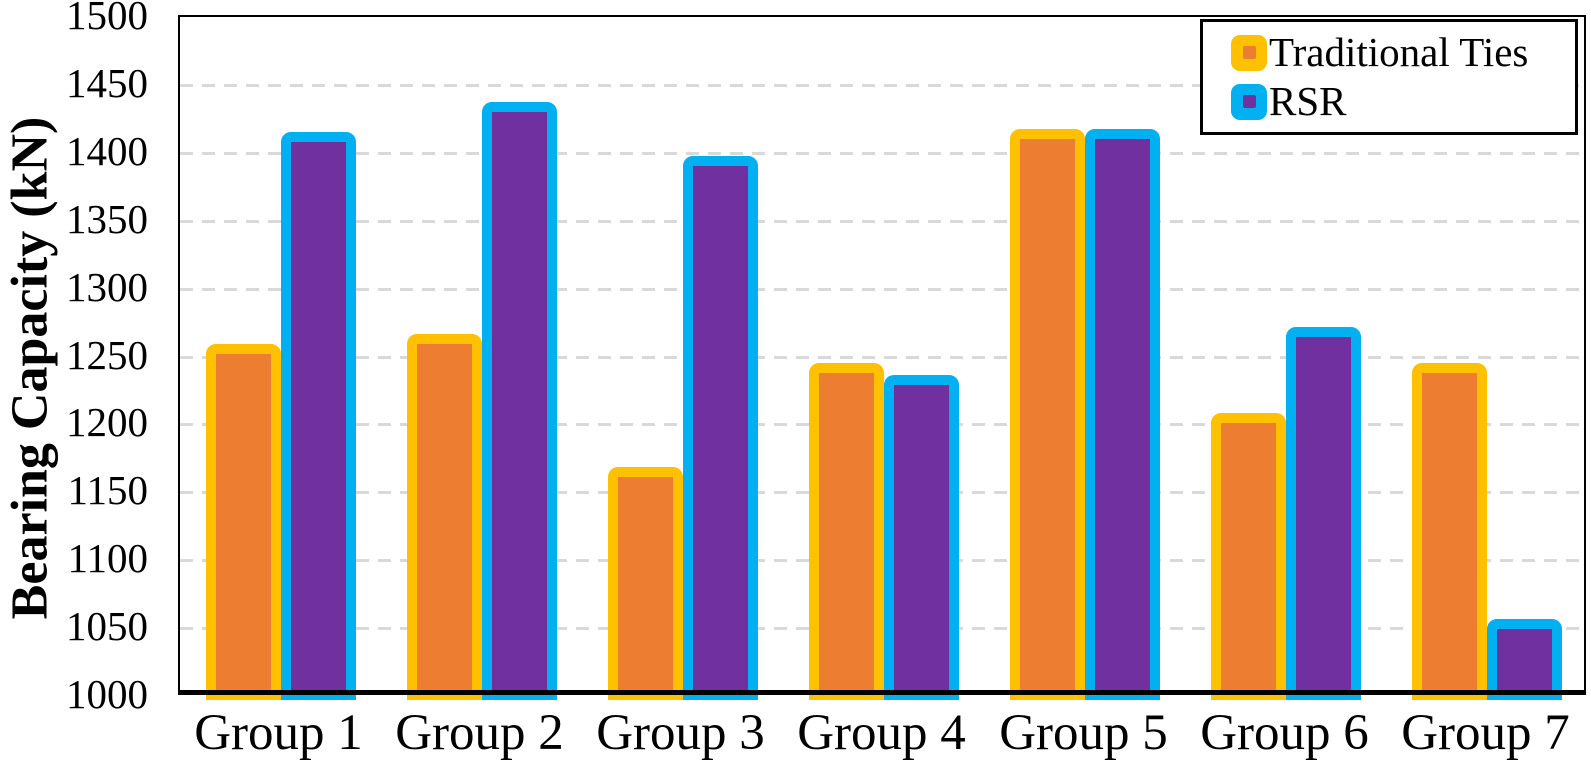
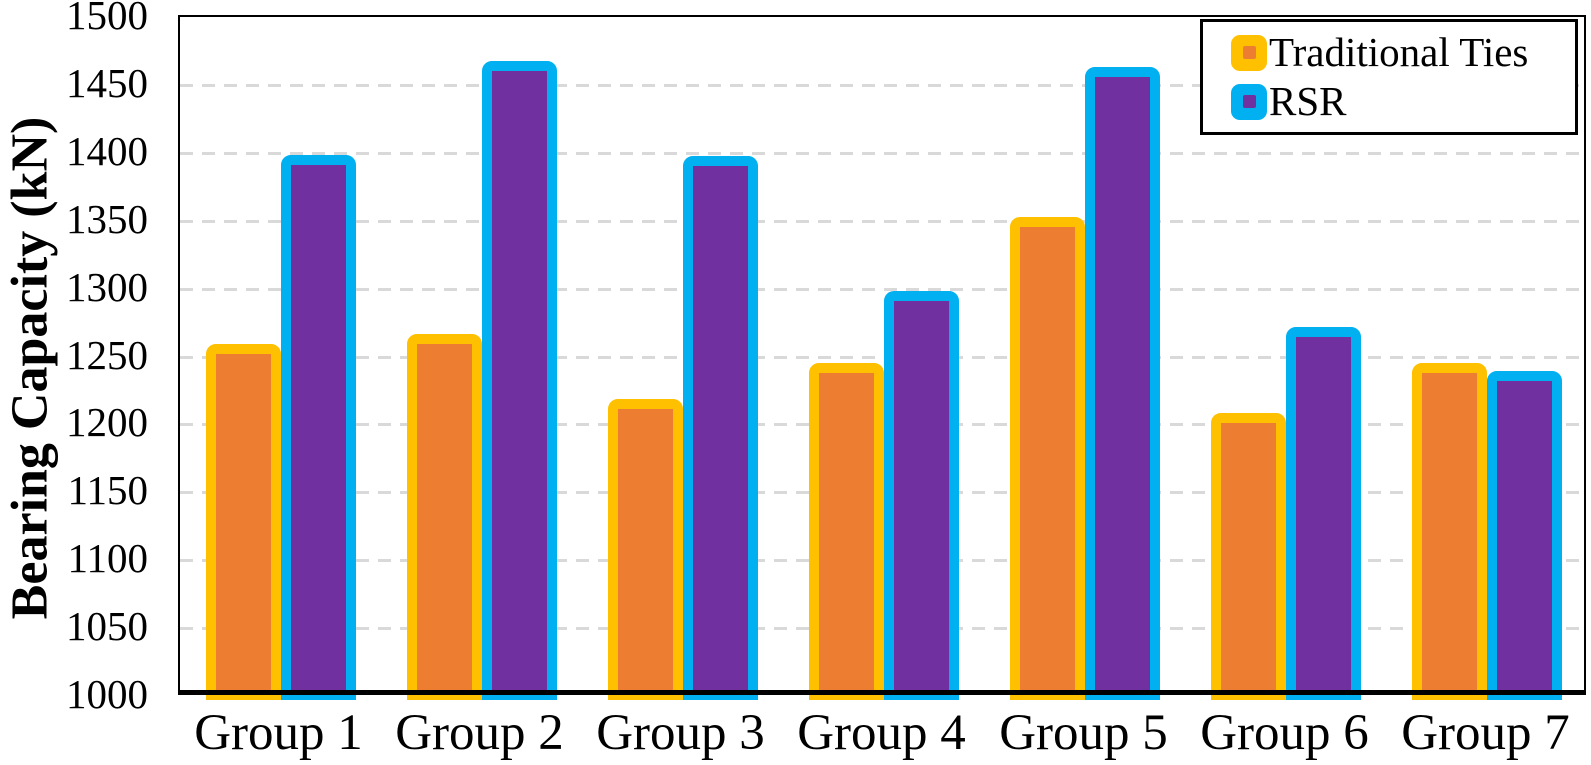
RSR/Group 1: 1414 -> 1397
RSR/Group 2: 1436 -> 1466
Traditional Ties/Group 3: 1167 -> 1217
RSR/Group 4: 1235 -> 1297
Traditional Ties/Group 5: 1416 -> 1351
RSR/Group 5: 1416 -> 1462
RSR/Group 7: 1055 -> 1238
